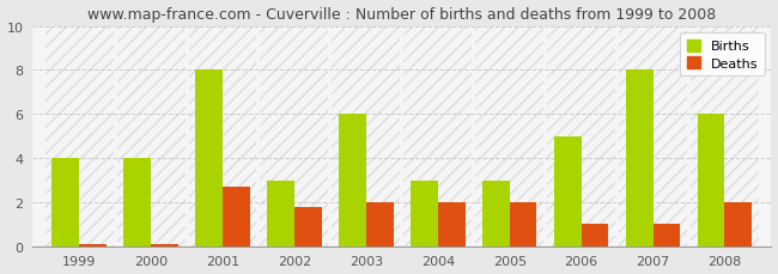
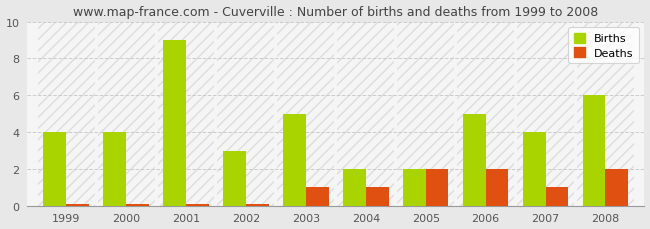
Births/2001: 8 -> 9
Deaths/2001: 2.7 -> 0.1
Deaths/2002: 1.8 -> 0.1
Births/2003: 6 -> 5
Deaths/2003: 2.0 -> 1.0
Births/2004: 3 -> 2
Deaths/2004: 2.0 -> 1.0
Births/2005: 3 -> 2
Deaths/2006: 1.0 -> 2.0
Births/2007: 8 -> 4
